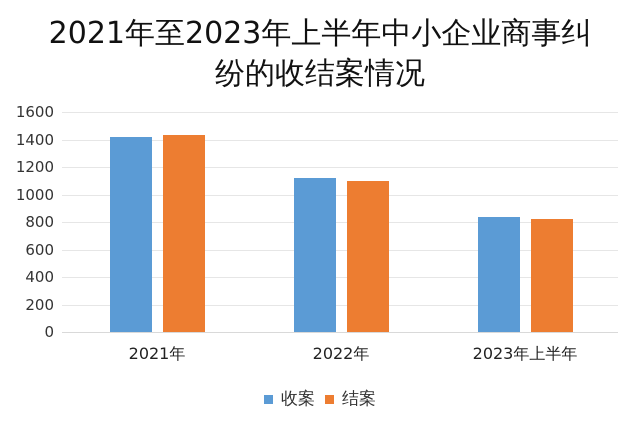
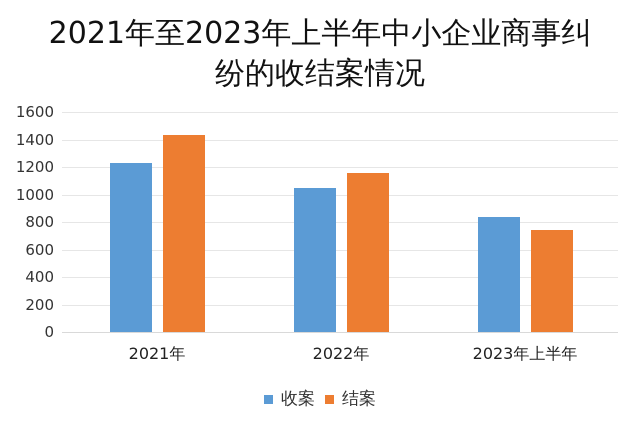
收案/2021年: 1420 -> 1230
收案/2022年: 1120 -> 1050
结案/2022年: 1100 -> 1160
结案/2023年上半年: 820 -> 740
